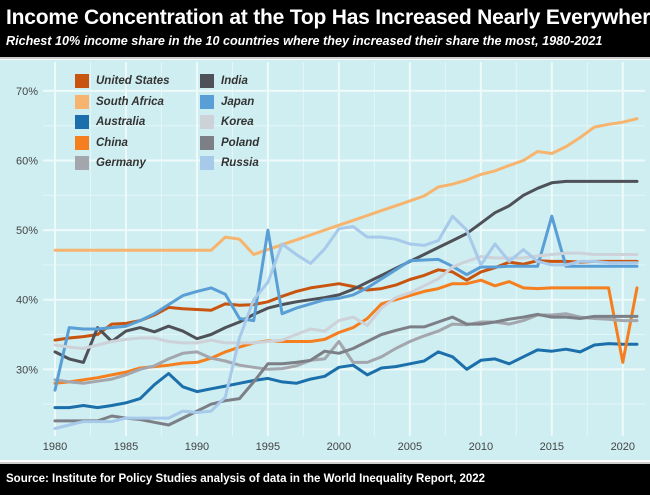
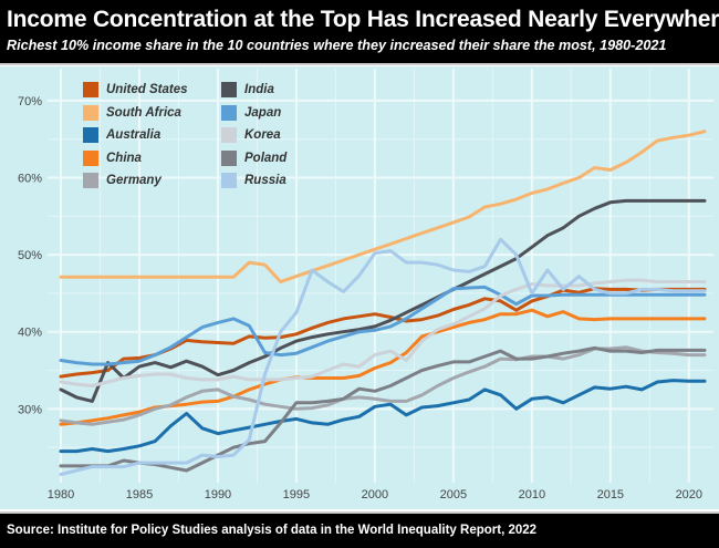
Japan/1980: 27% -> 36%
Japan/1995: 50% -> 37%
Germany/2000: 34% -> 31%
Japan/2015: 52% -> 45%
China/2020: 31% -> 42%
